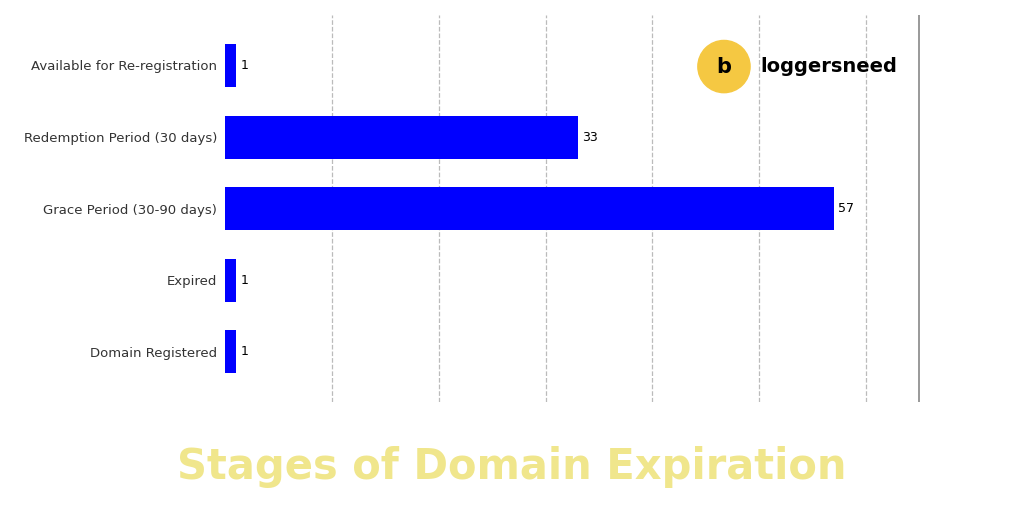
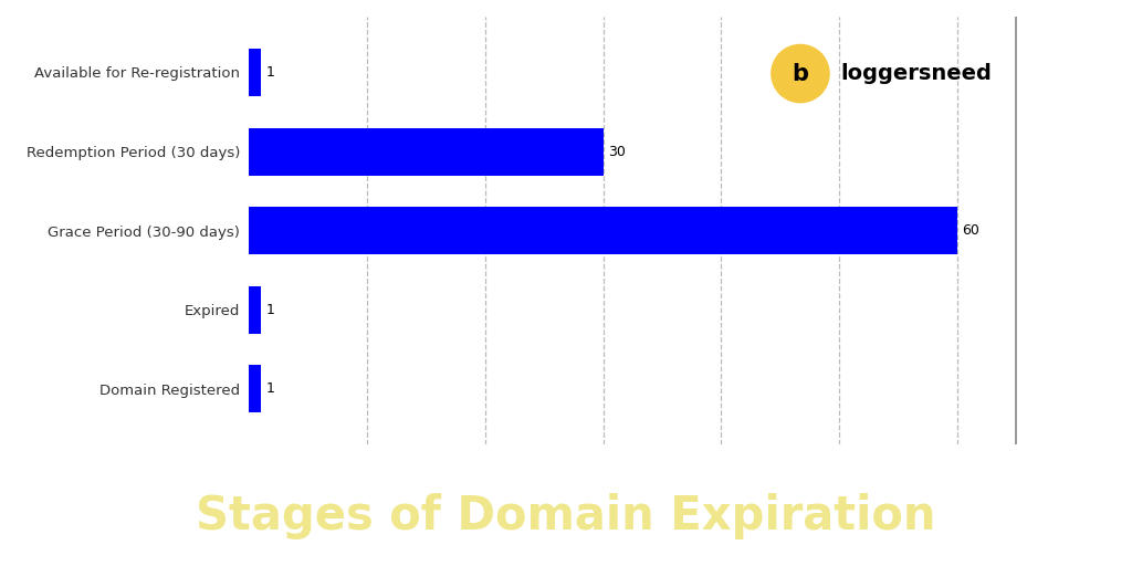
Redemption Period (30 days): 33 -> 30
Grace Period (30-90 days): 57 -> 60
